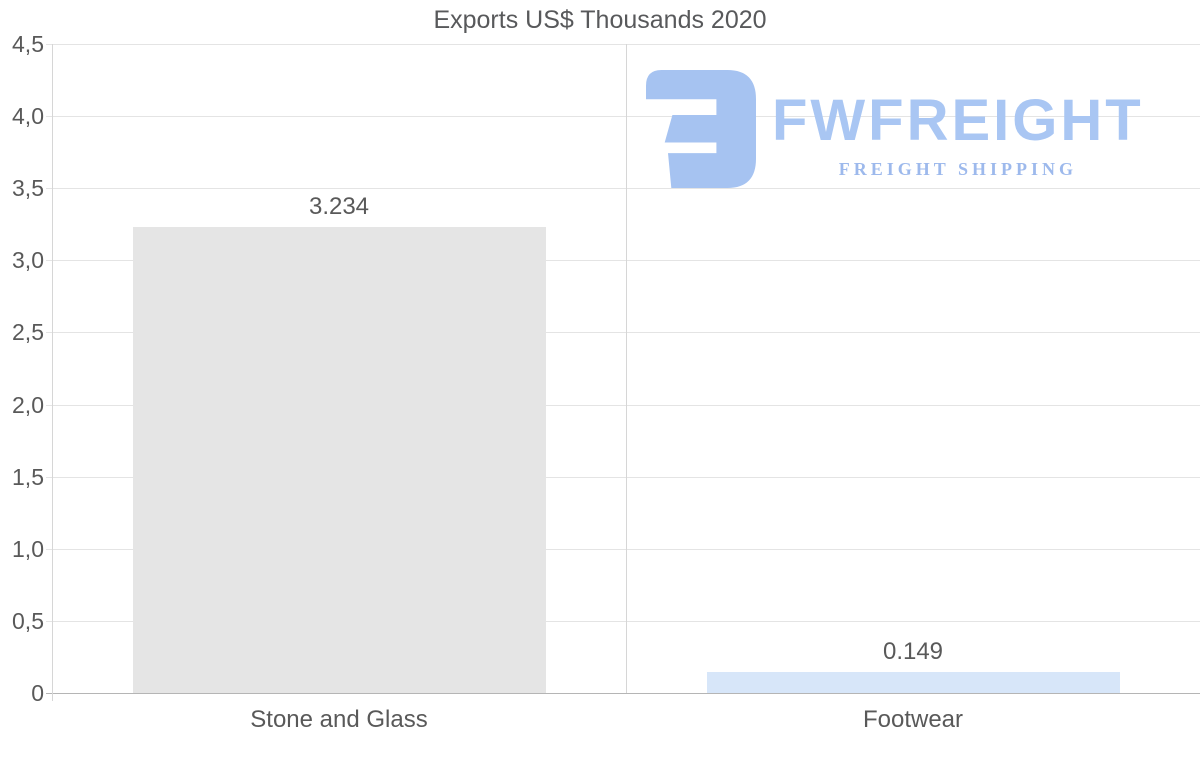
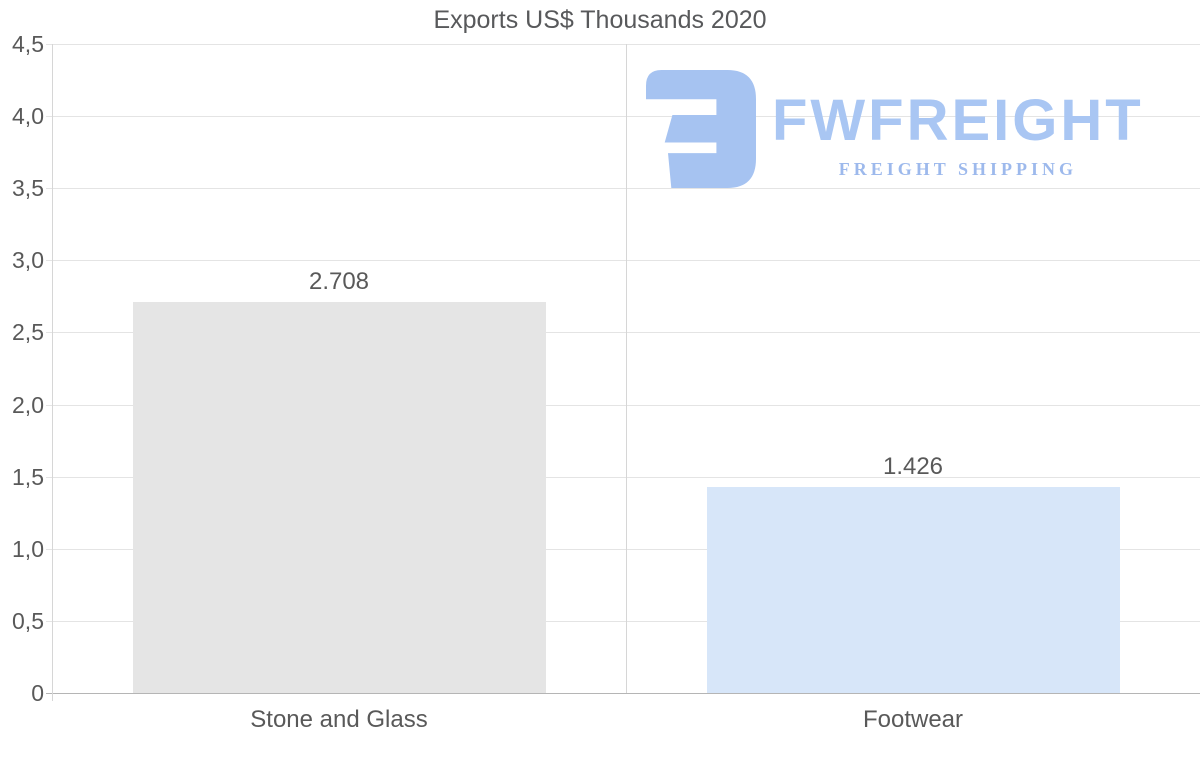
Stone and Glass: 3.234 -> 2.708
Footwear: 0.149 -> 1.426
